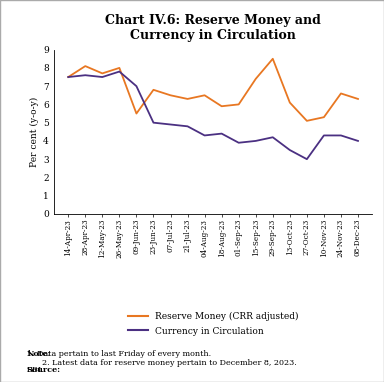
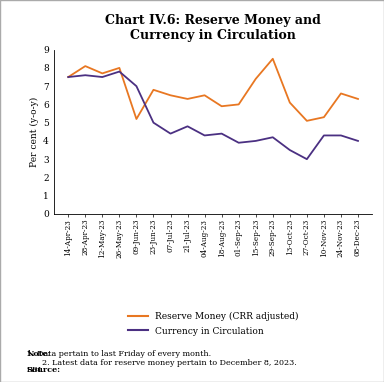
Reserve Money (CRR adjusted)/09-Jun-23: 5.5 -> 5.2
Currency in Circulation/07-Jul-23: 4.9 -> 4.4
